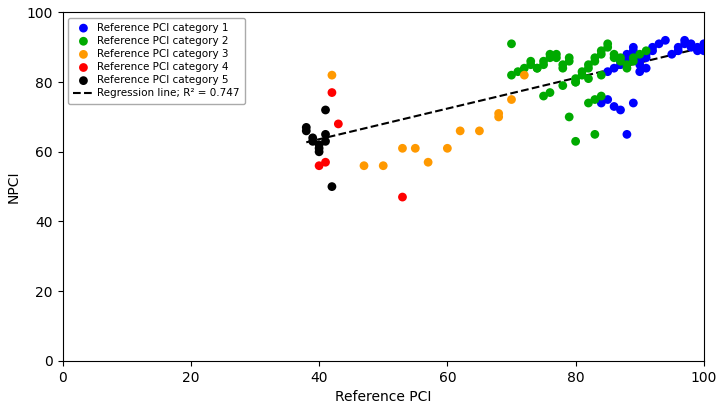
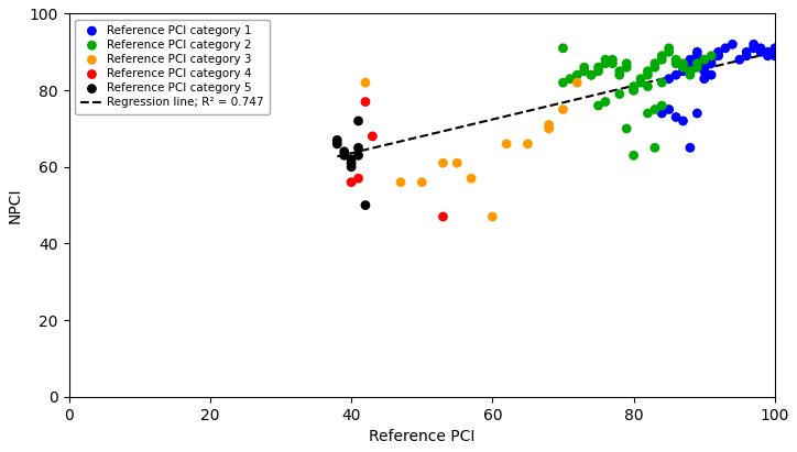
Reference PCI category 3/60: 61 -> 47
